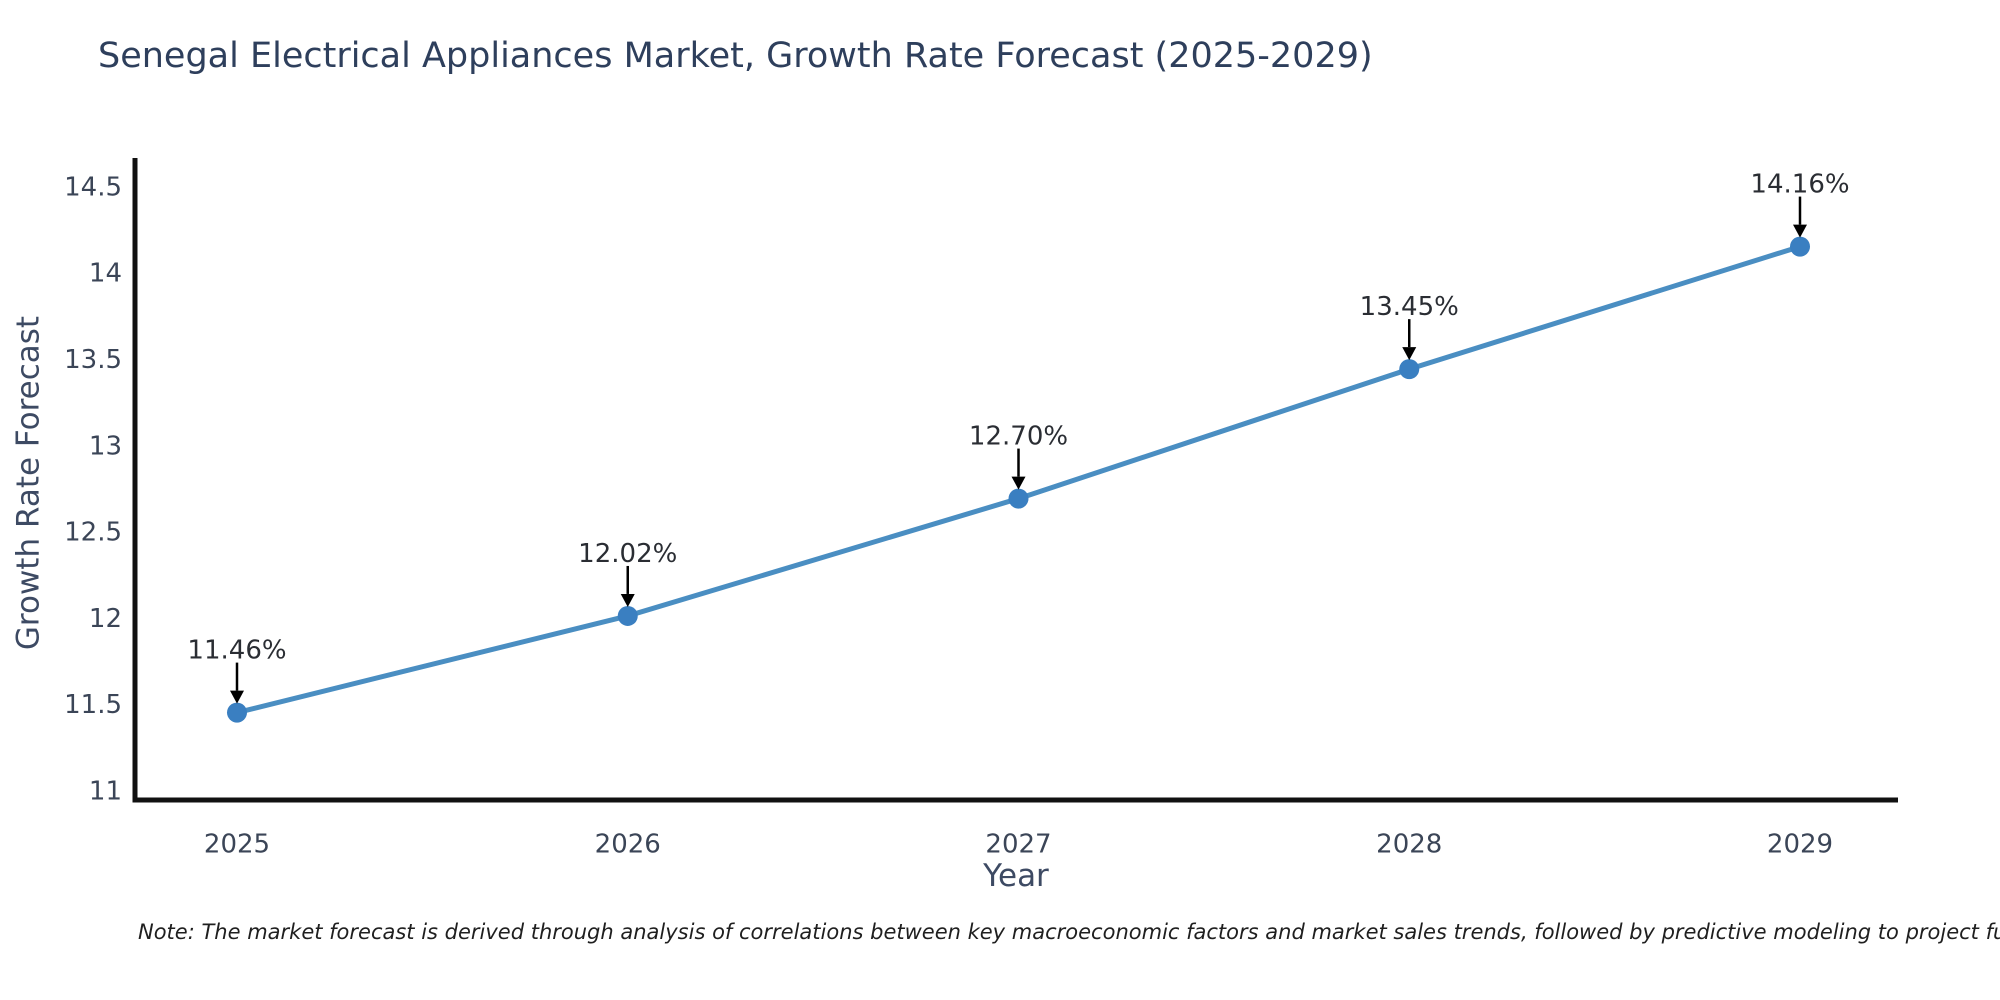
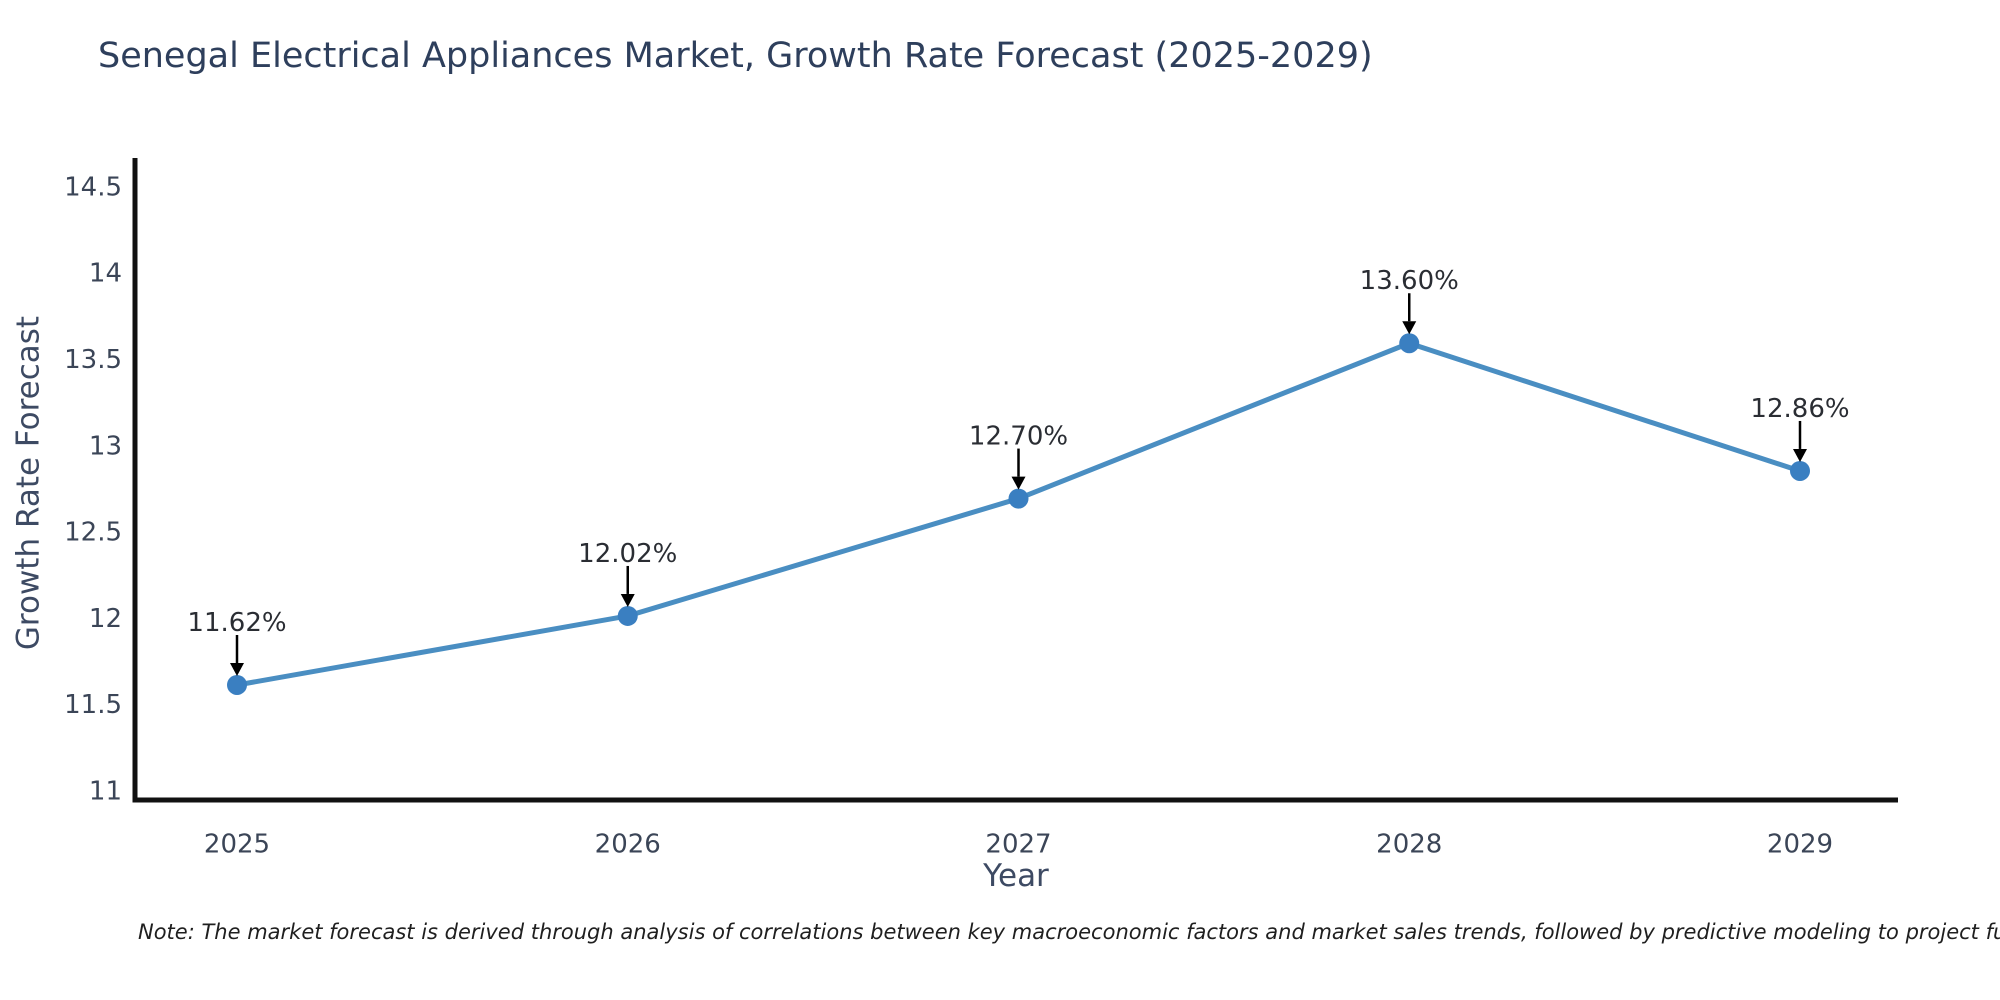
2025: 11.46% -> 11.62%
2028: 13.45% -> 13.60%
2029: 14.16% -> 12.86%
